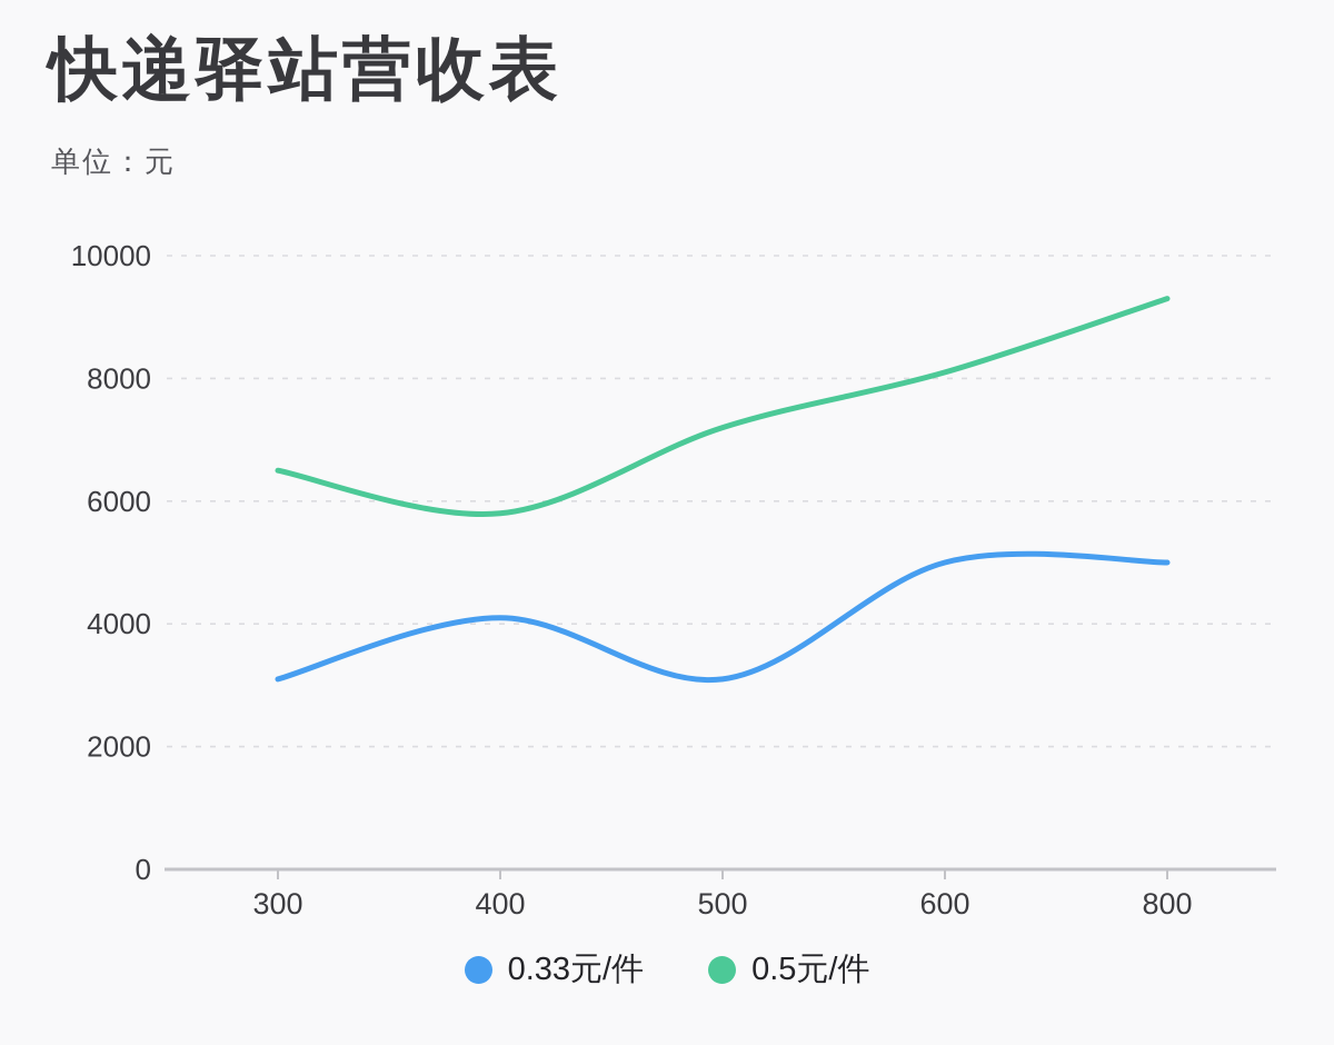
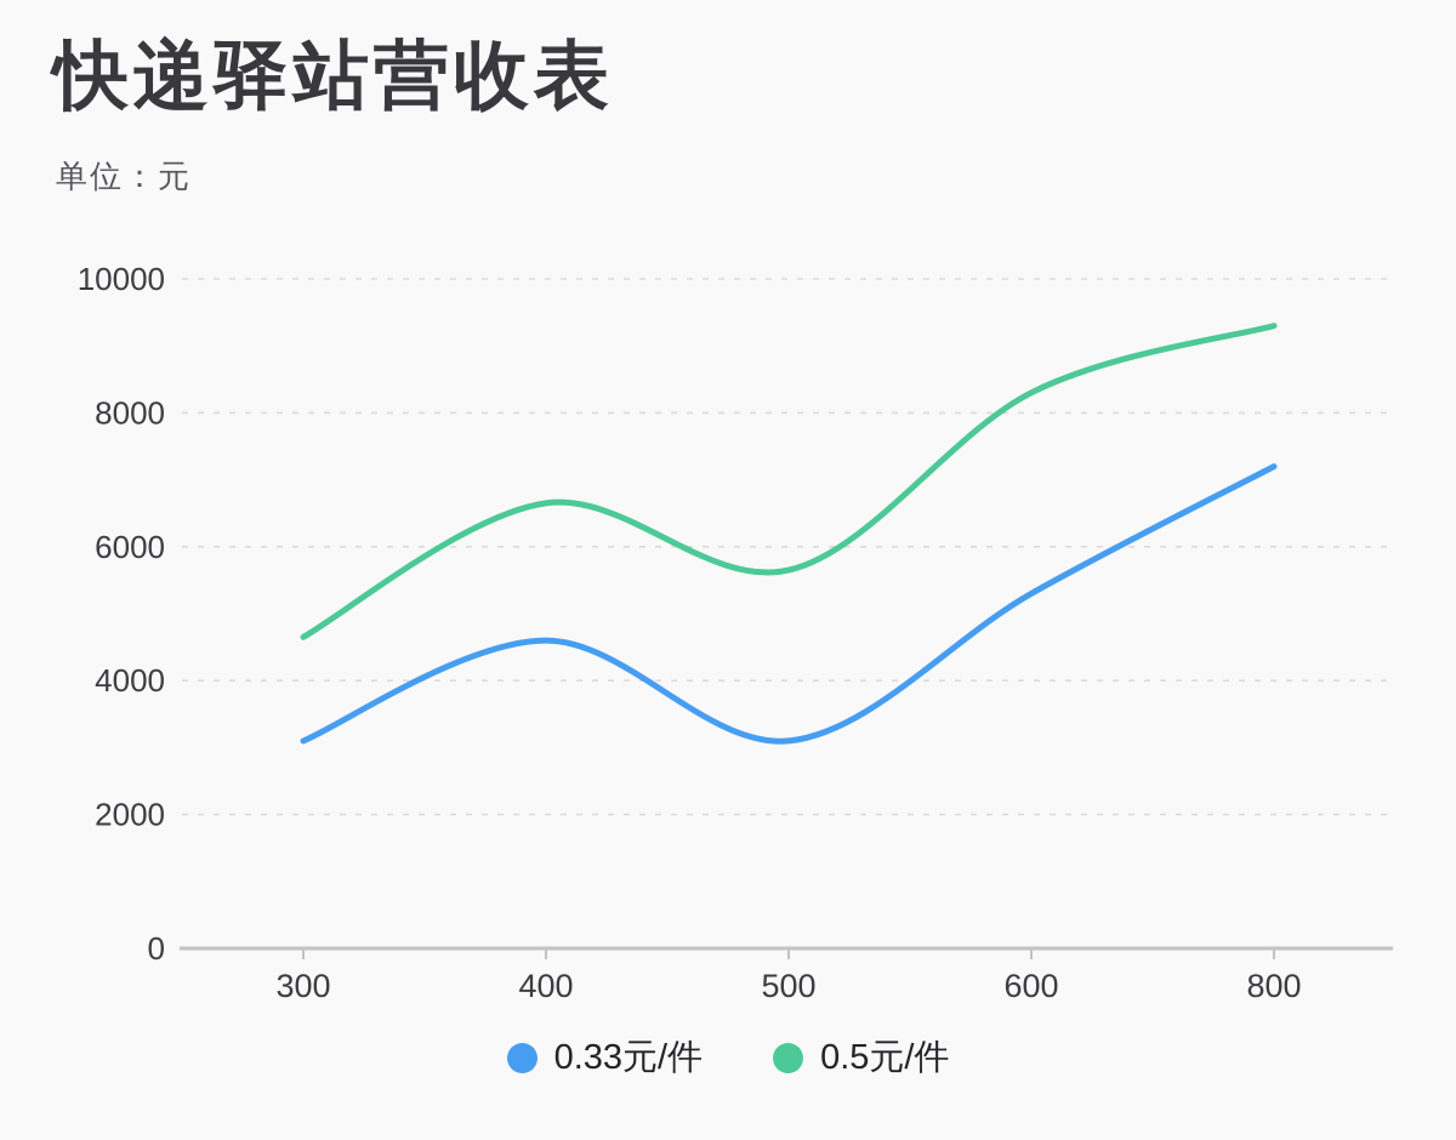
0.5元/件/300: 6500 -> 4600
0.33元/件/400: 4100 -> 4600
0.5元/件/400: 5800 -> 6600
0.5元/件/500: 7200 -> 5600
0.33元/件/600: 5000 -> 5300
0.5元/件/600: 8100 -> 8300
0.33元/件/800: 5000 -> 7200
